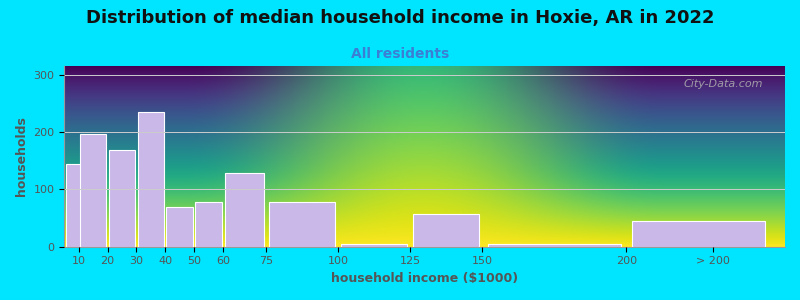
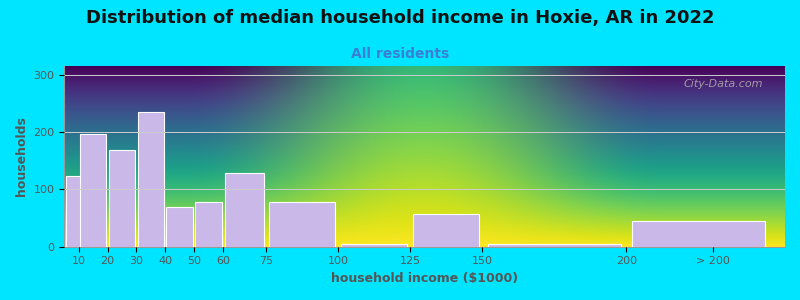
10: 145 -> 124
